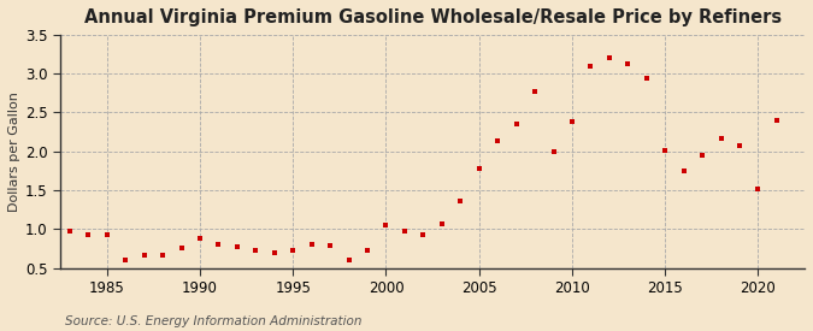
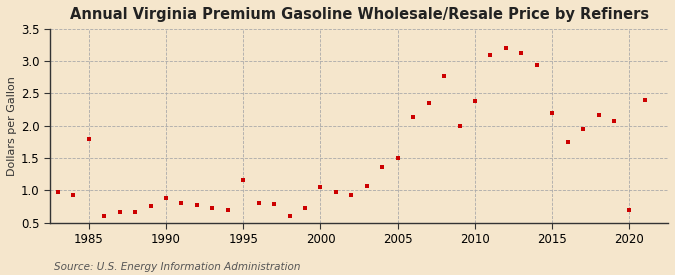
1985: 0.92 -> 1.80
1995: 0.72 -> 1.16
2005: 1.78 -> 1.50
2015: 2.01 -> 2.20
2020: 1.51 -> 0.70
